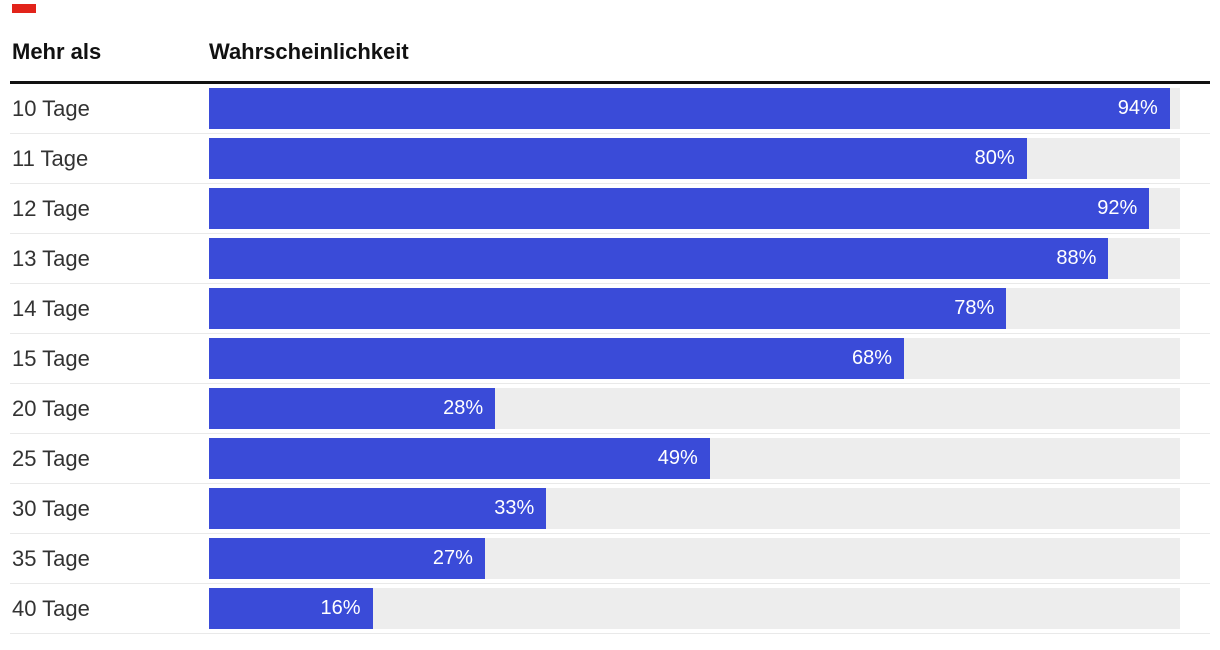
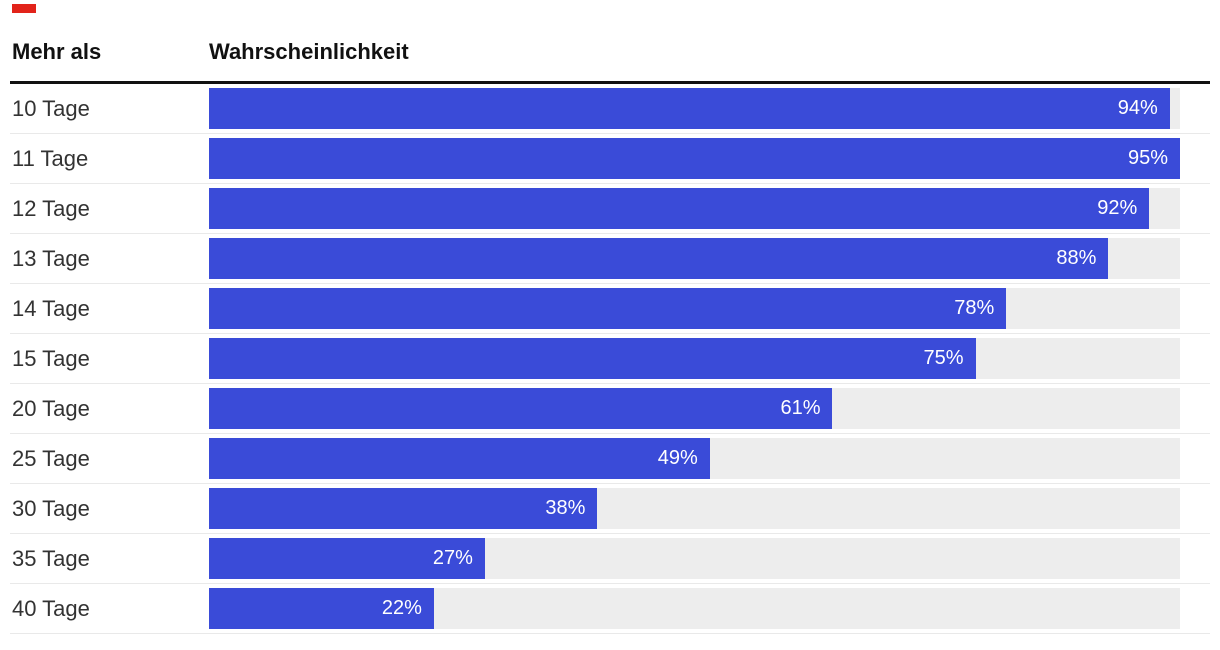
11 Tage: 80% -> 95%
15 Tage: 68% -> 75%
20 Tage: 28% -> 61%
30 Tage: 33% -> 38%
40 Tage: 16% -> 22%
